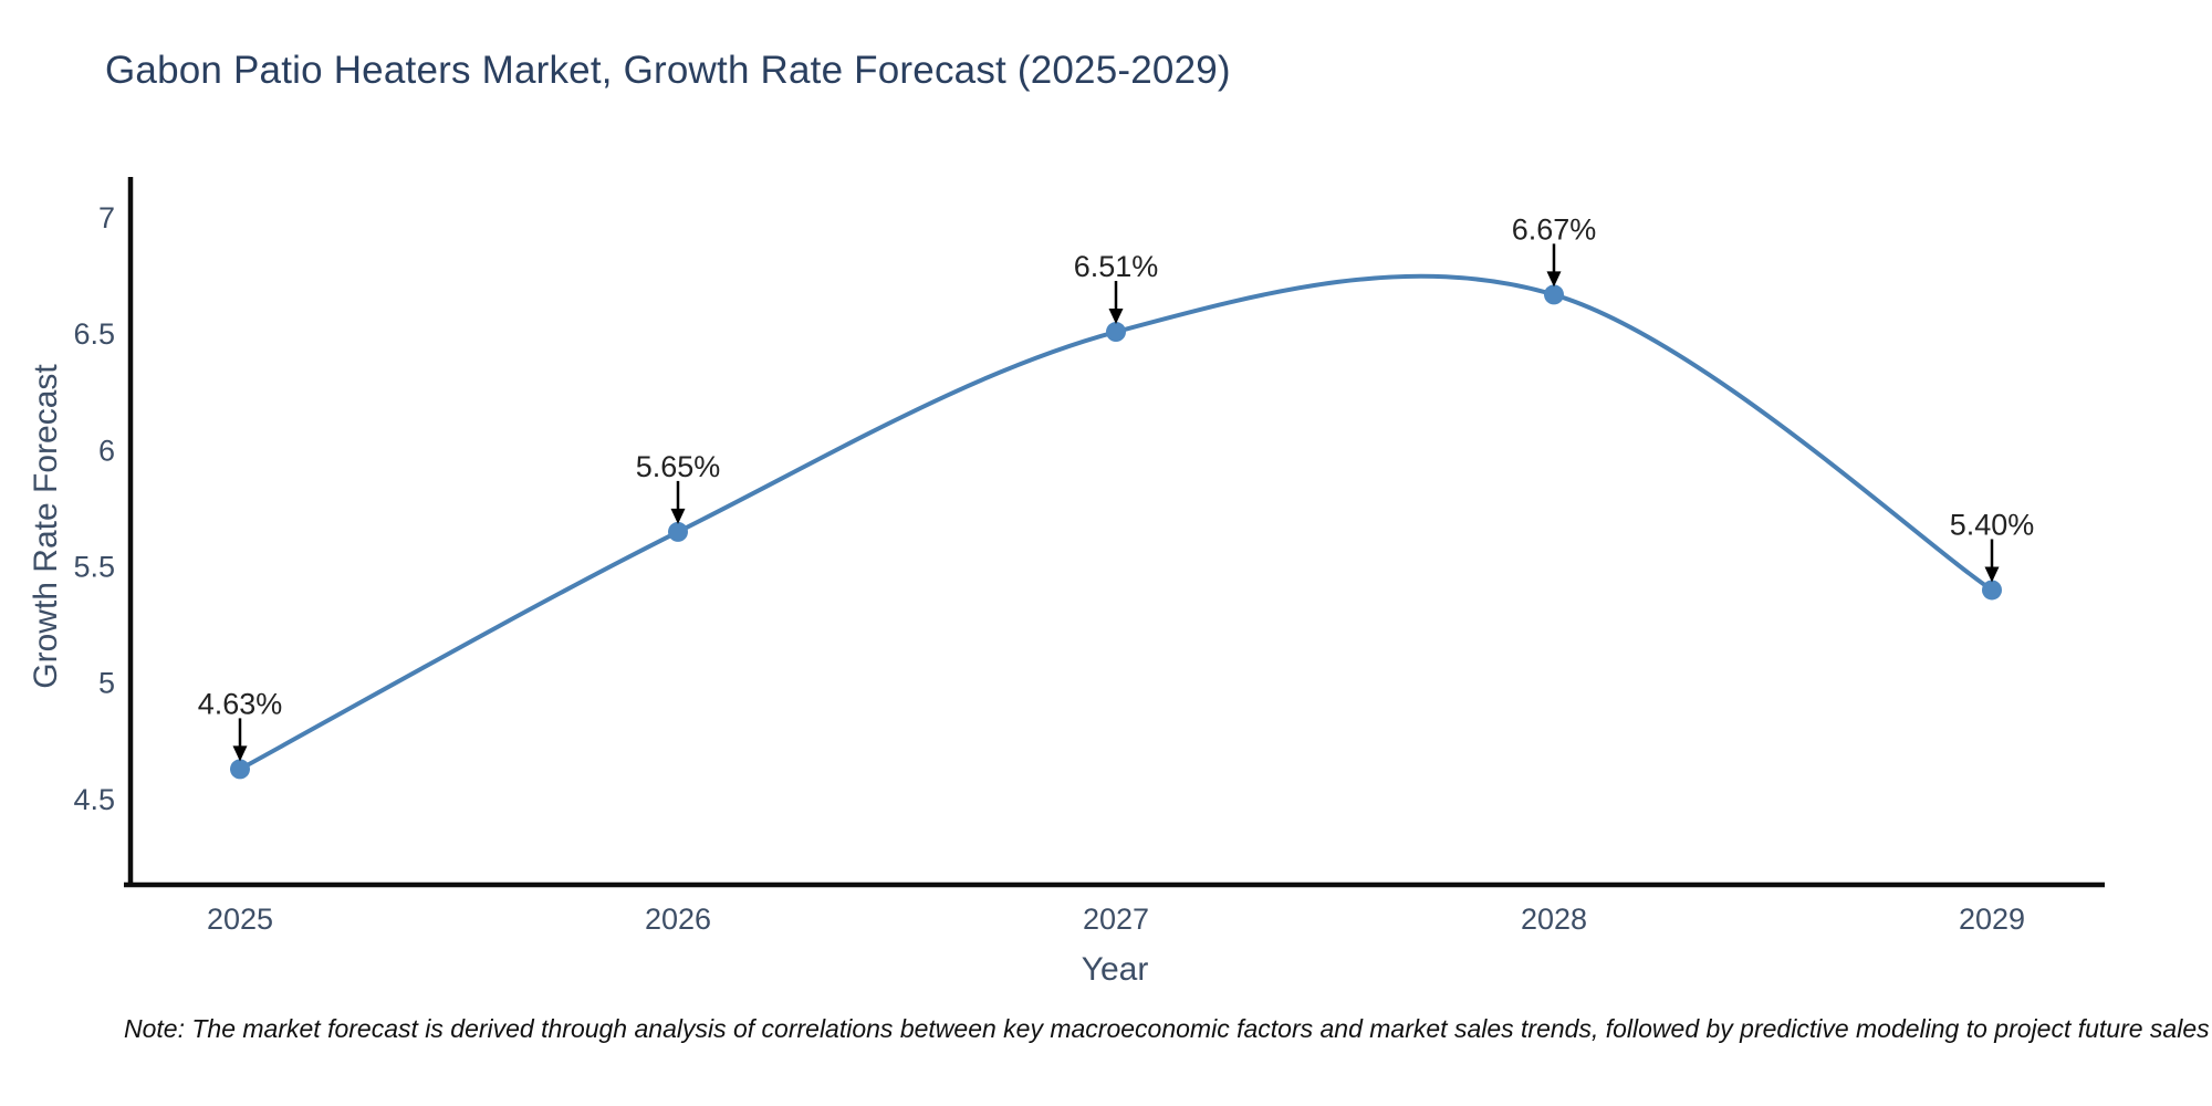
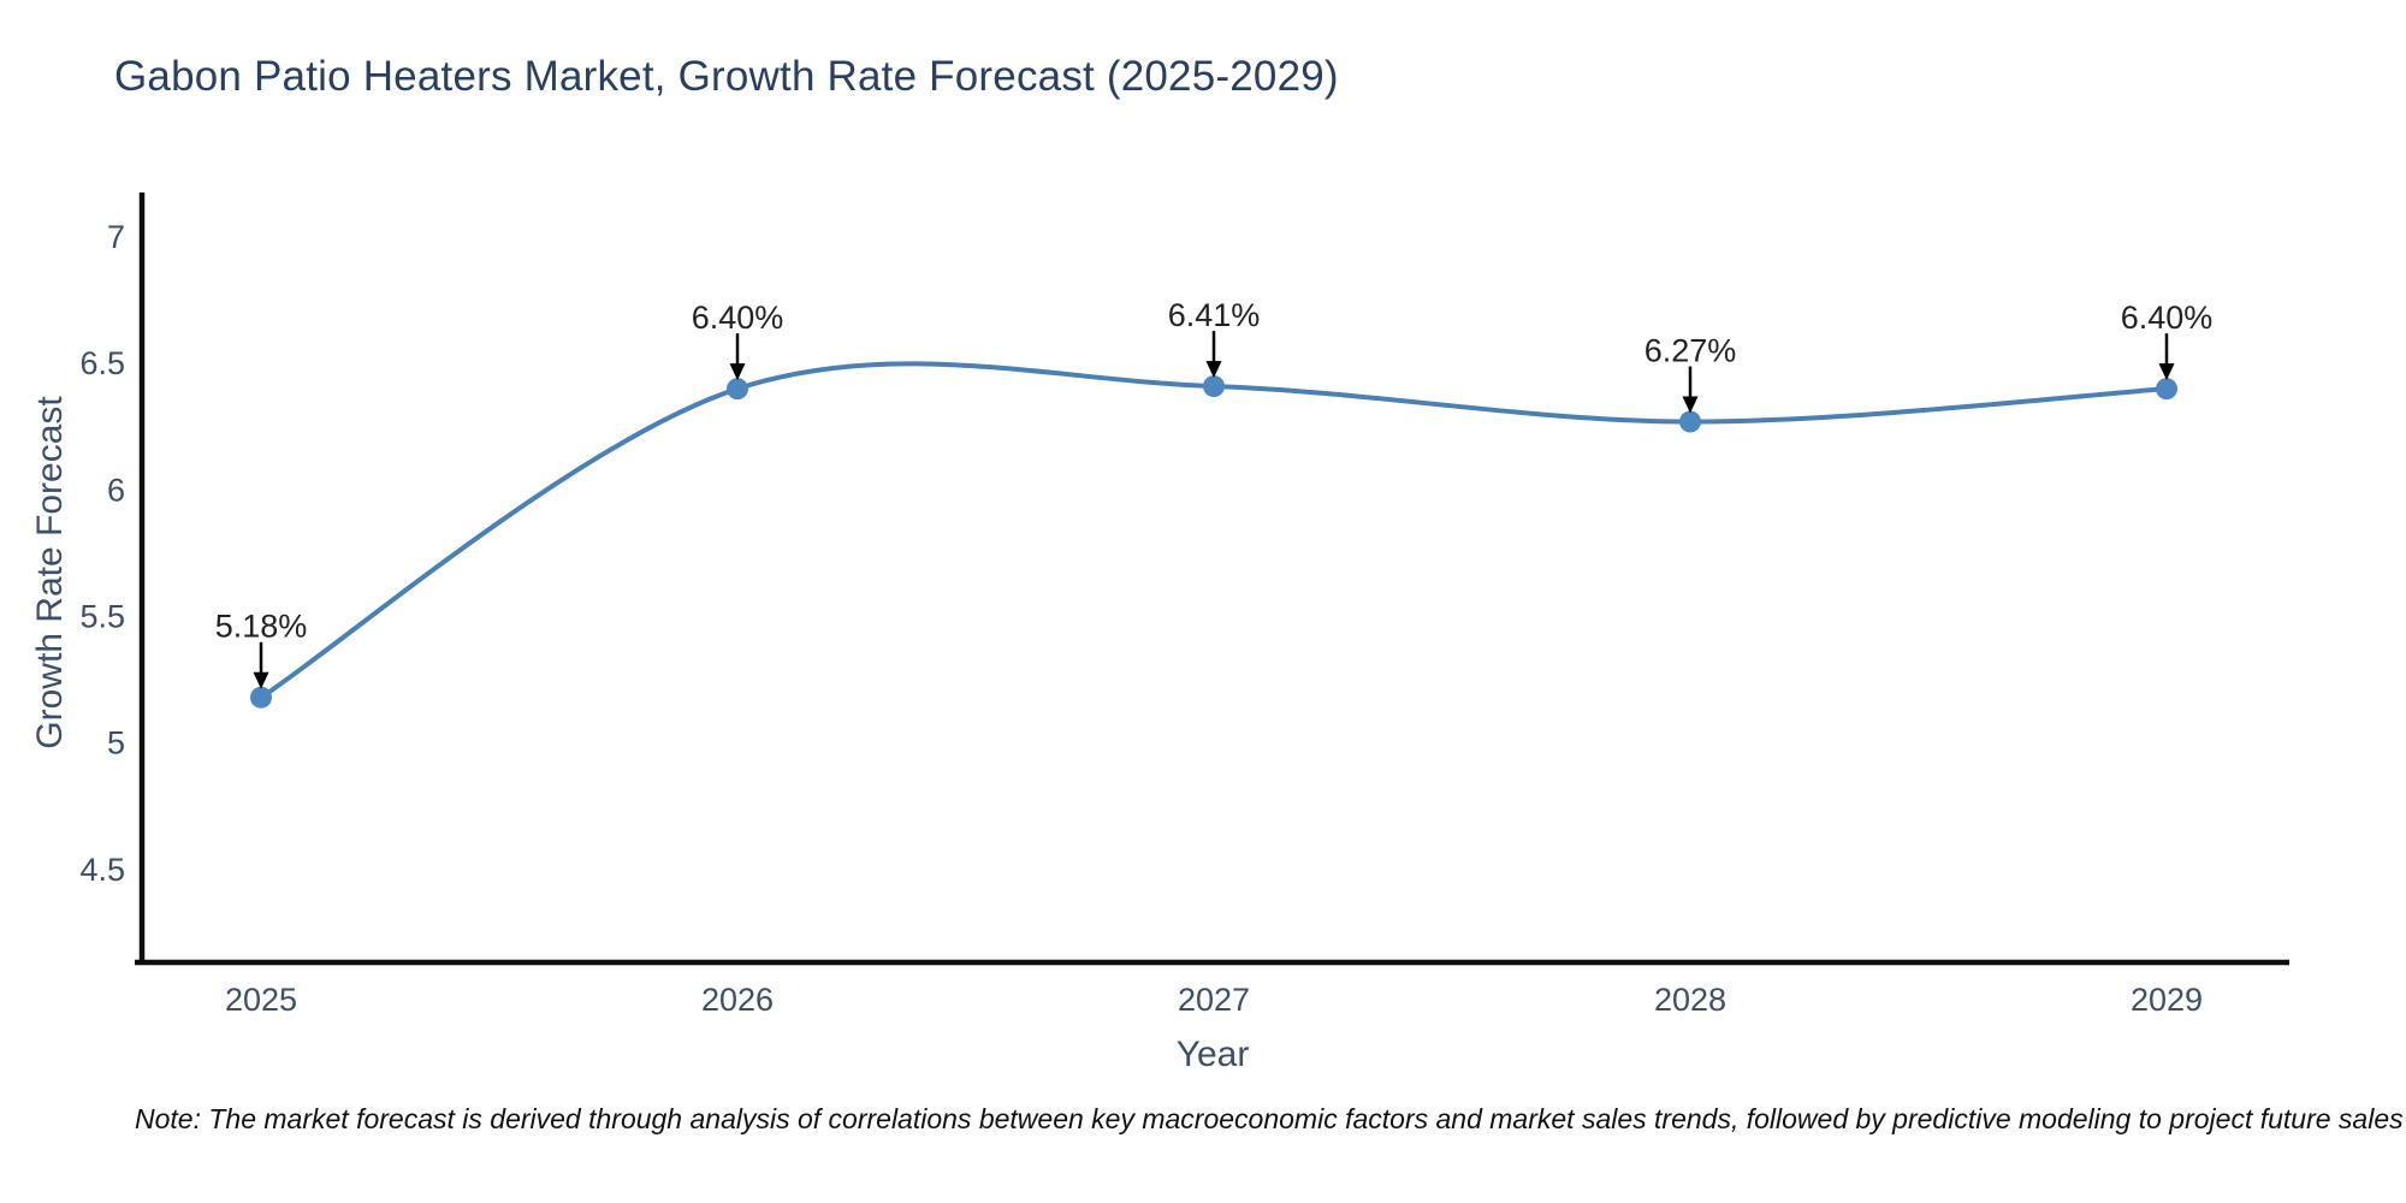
2025: 4.63% -> 5.18%
2026: 5.65% -> 6.40%
2027: 6.51% -> 6.41%
2028: 6.67% -> 6.27%
2029: 5.40% -> 6.40%
